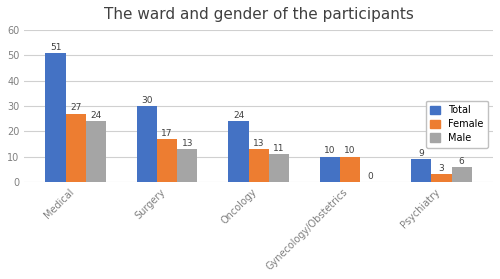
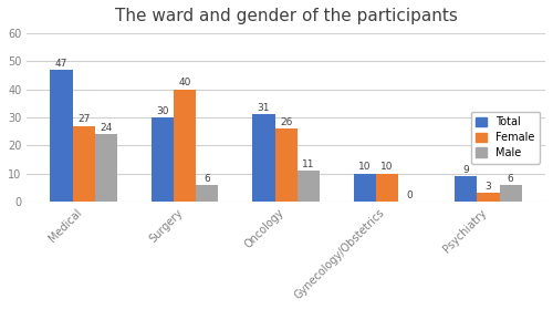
Total/Medical: 51 -> 47
Female/Surgery: 17 -> 40
Male/Surgery: 13 -> 6
Total/Oncology: 24 -> 31
Female/Oncology: 13 -> 26
